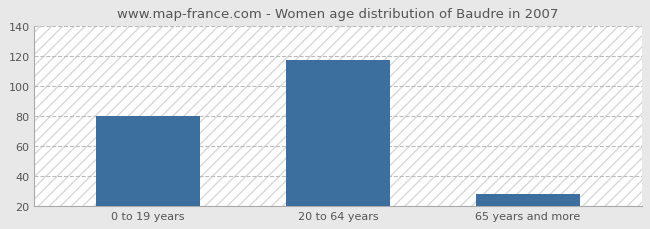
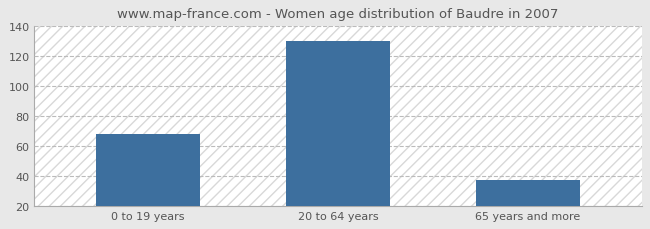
0 to 19 years: 80 -> 68
20 to 64 years: 117 -> 130
65 years and more: 28 -> 37
